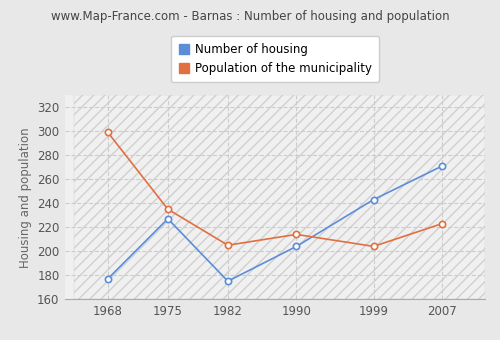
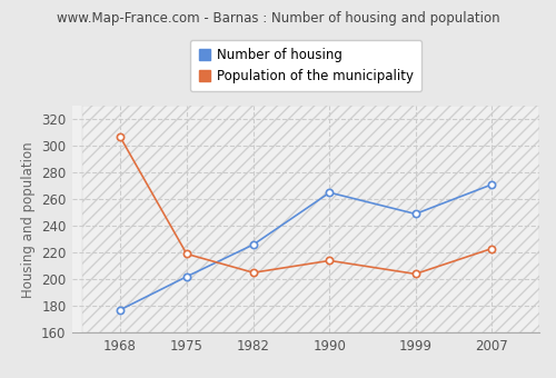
Population of the municipality/1968: 299 -> 307
Number of housing/1975: 227 -> 202
Population of the municipality/1975: 235 -> 219
Number of housing/1982: 175 -> 226
Number of housing/1990: 204 -> 265
Number of housing/1999: 243 -> 249
